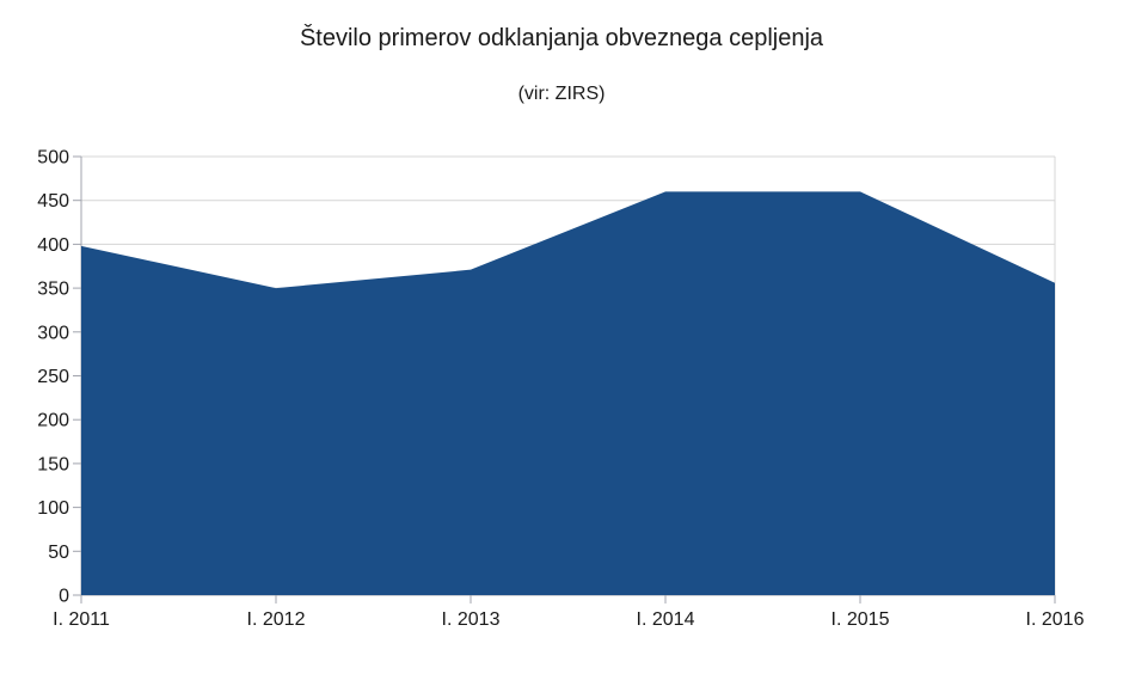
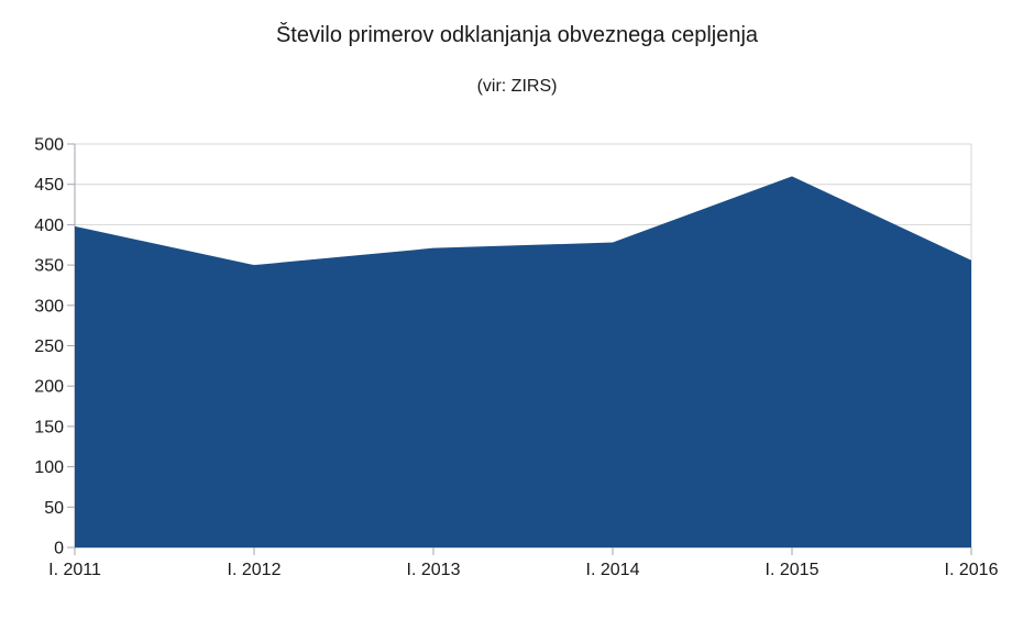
I. 2014: 460 -> 380
